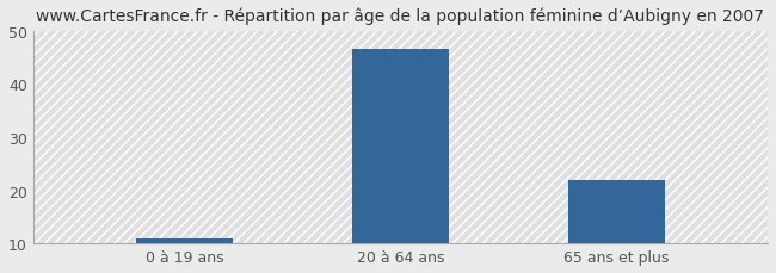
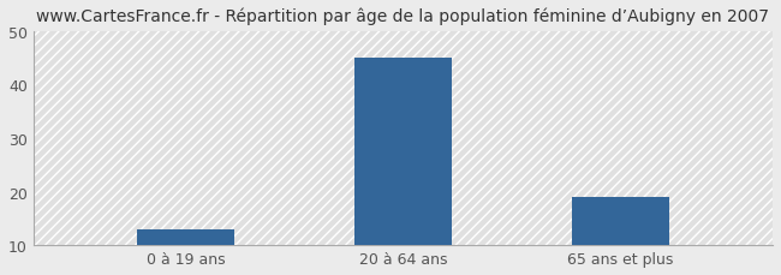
0 à 19 ans: 11.0 -> 13.0
20 à 64 ans: 46.5 -> 45.0
65 ans et plus: 22.0 -> 19.0
